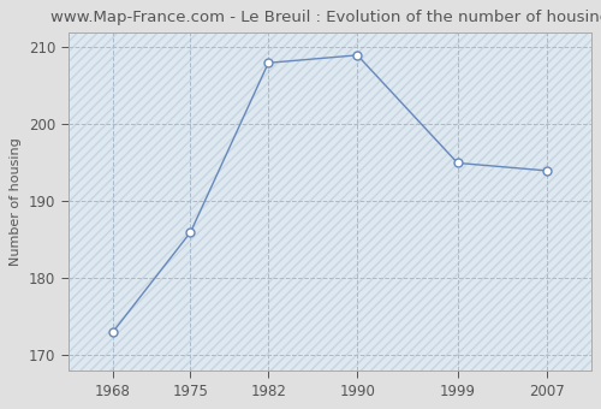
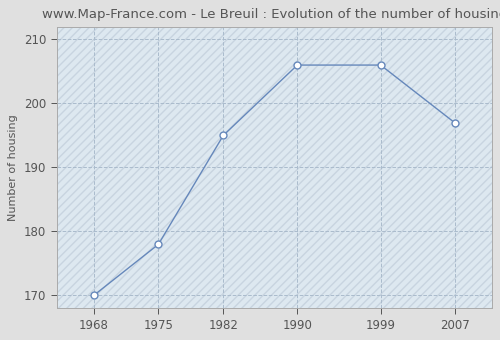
1968: 173 -> 170
1975: 186 -> 178
1982: 208 -> 195
1990: 209 -> 206
1999: 195 -> 206
2007: 194 -> 197
